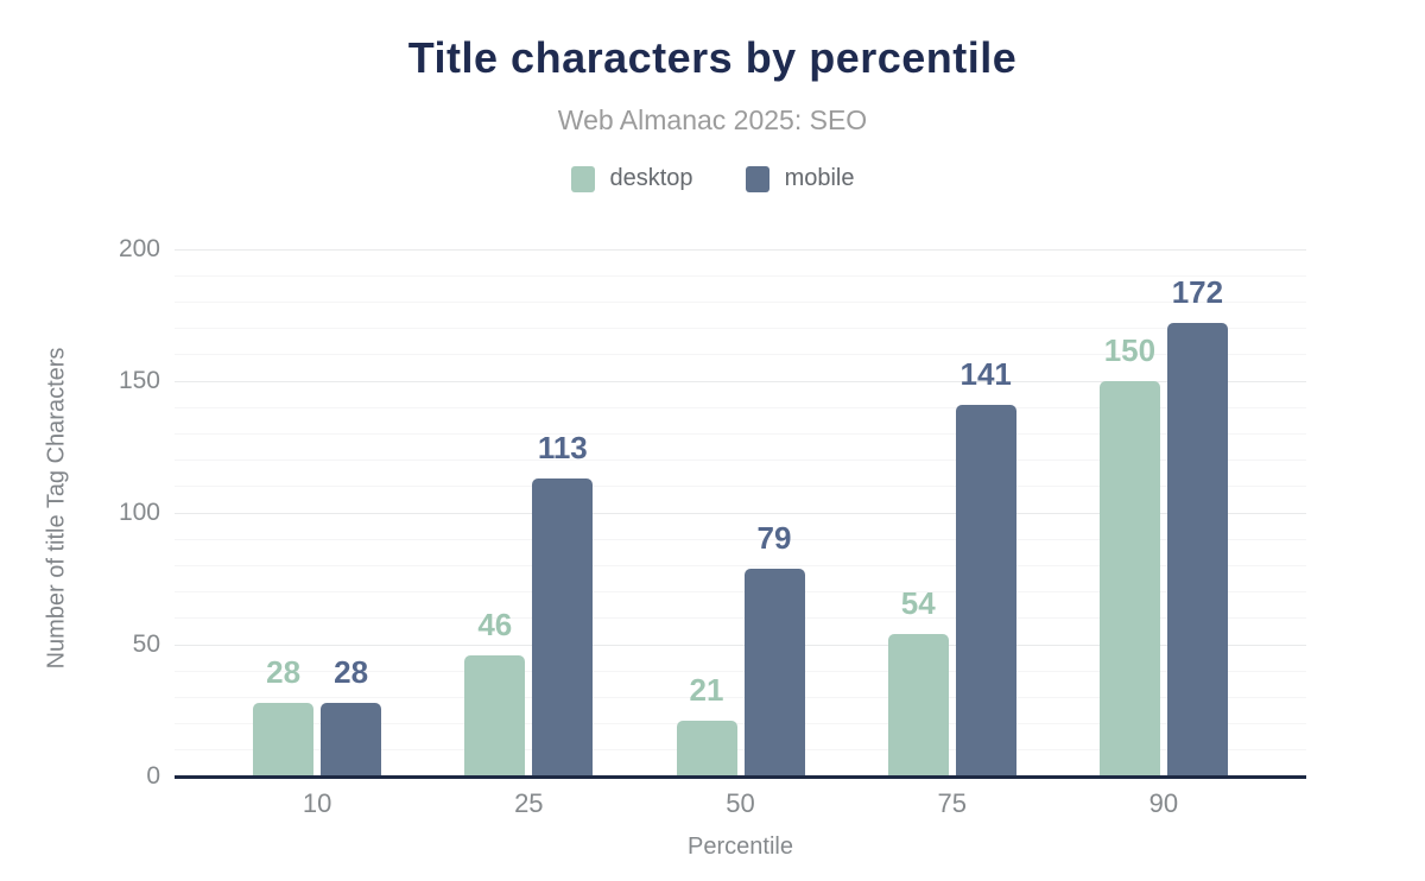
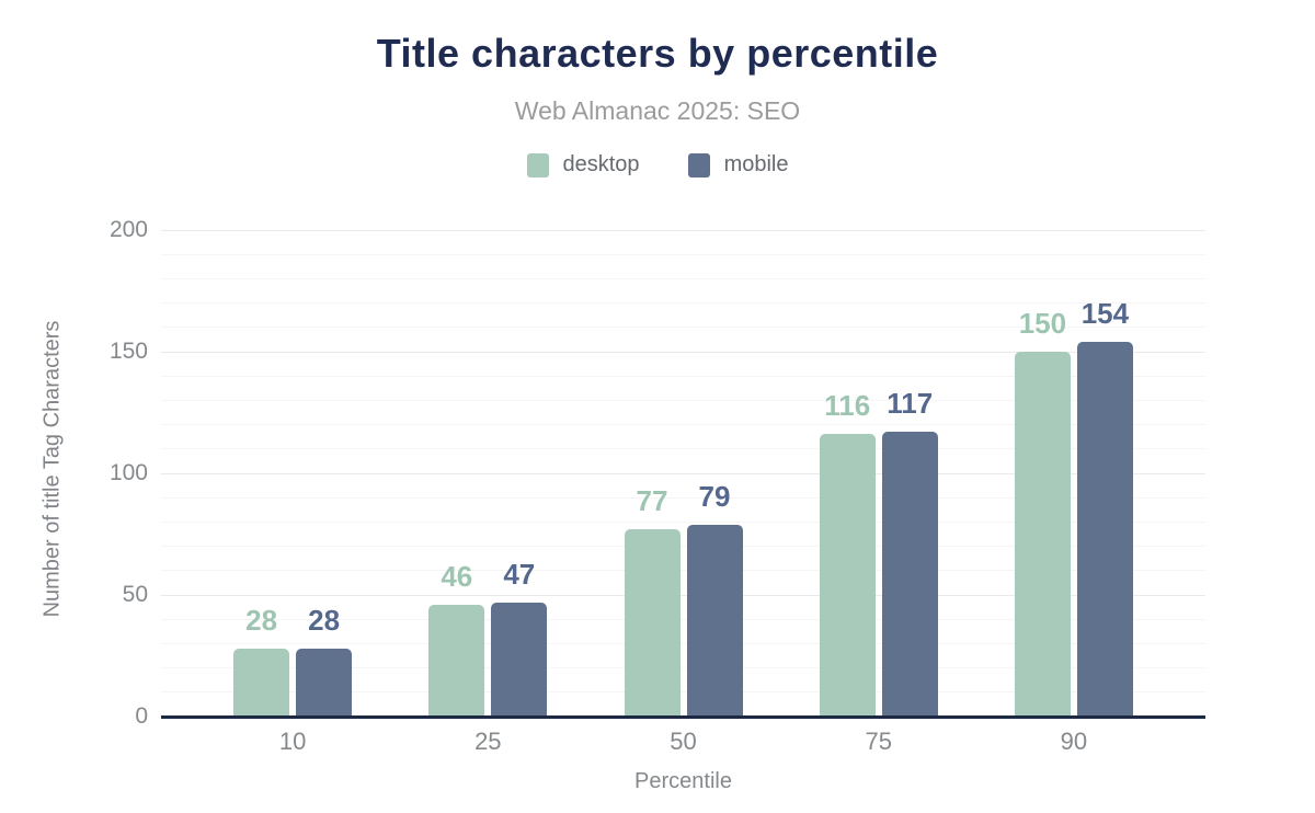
mobile/25: 113 -> 47
desktop/50: 21 -> 77
desktop/75: 54 -> 116
mobile/75: 141 -> 117
mobile/90: 172 -> 154
